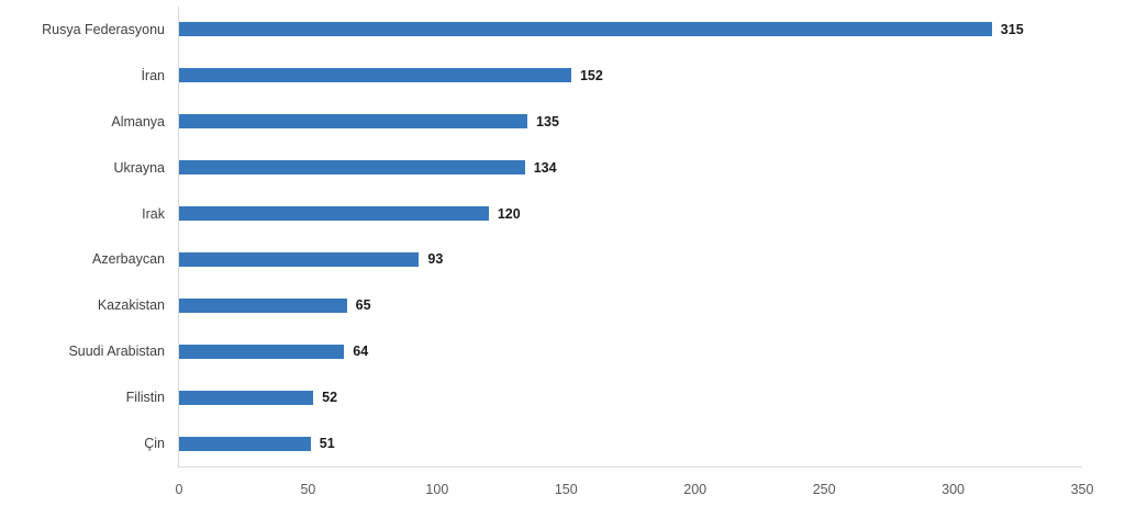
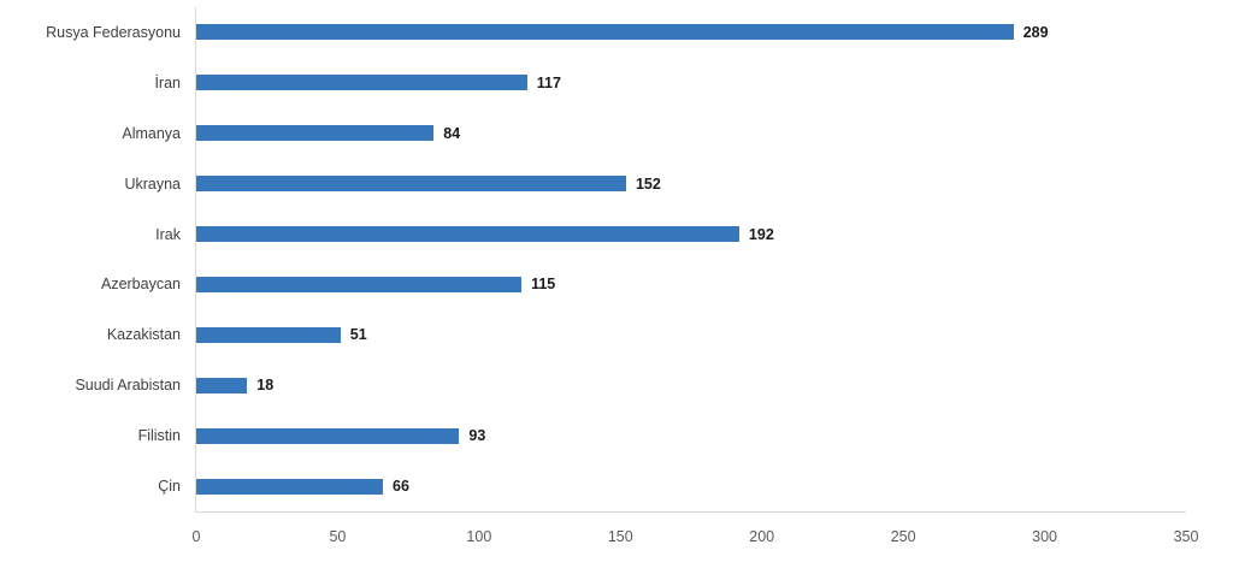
Rusya Federasyonu: 315 -> 289
İran: 152 -> 117
Almanya: 135 -> 84
Ukrayna: 134 -> 152
Irak: 120 -> 192
Azerbaycan: 93 -> 115
Kazakistan: 65 -> 51
Suudi Arabistan: 64 -> 18
Filistin: 52 -> 93
Çin: 51 -> 66
